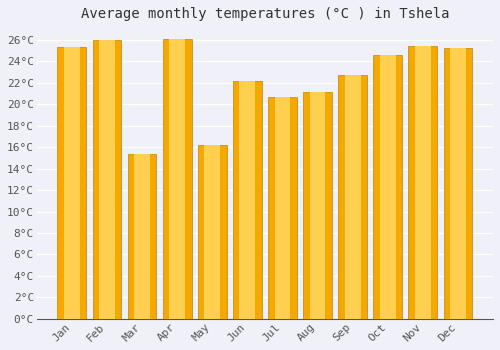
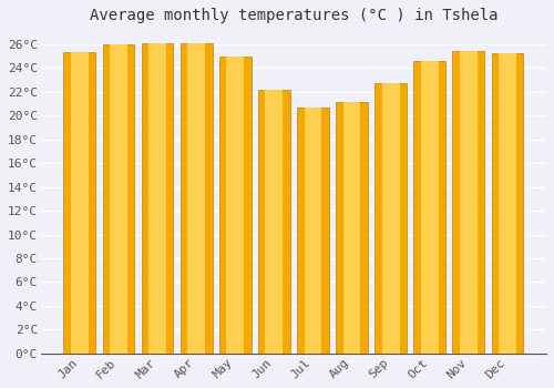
Mar: 15.4°C -> 26.1°C
May: 16.2°C -> 25.0°C
